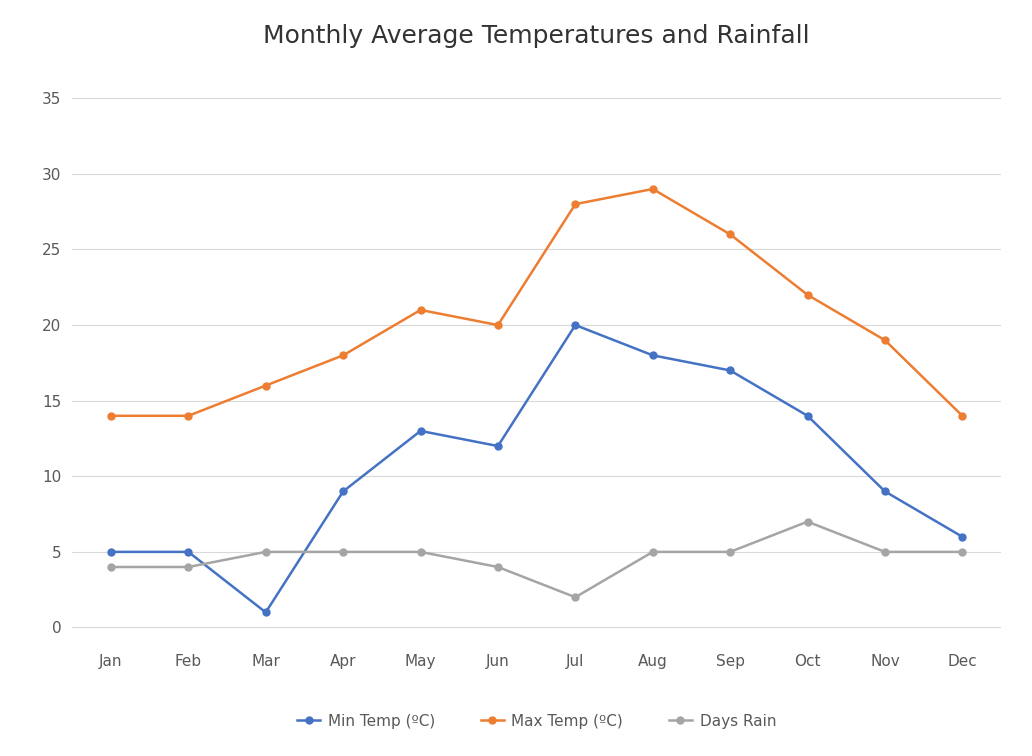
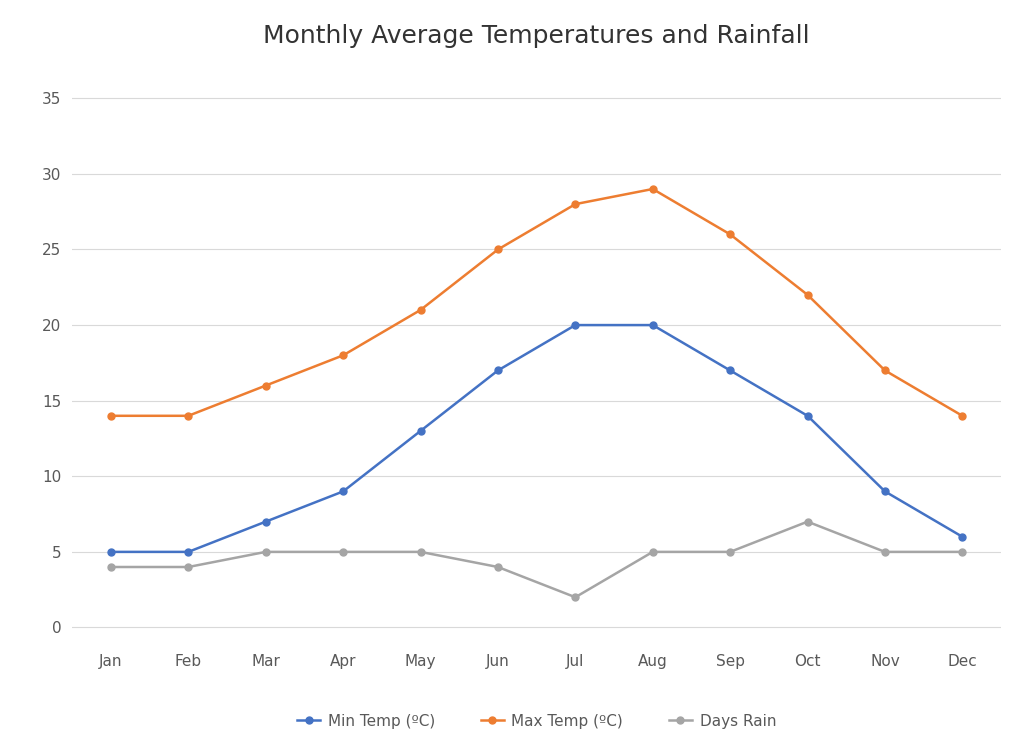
Min Temp (ºC)/Mar: 1 -> 7
Min Temp (ºC)/Jun: 12 -> 17
Max Temp (ºC)/Jun: 20 -> 25
Min Temp (ºC)/Aug: 18 -> 20
Max Temp (ºC)/Nov: 19 -> 17
